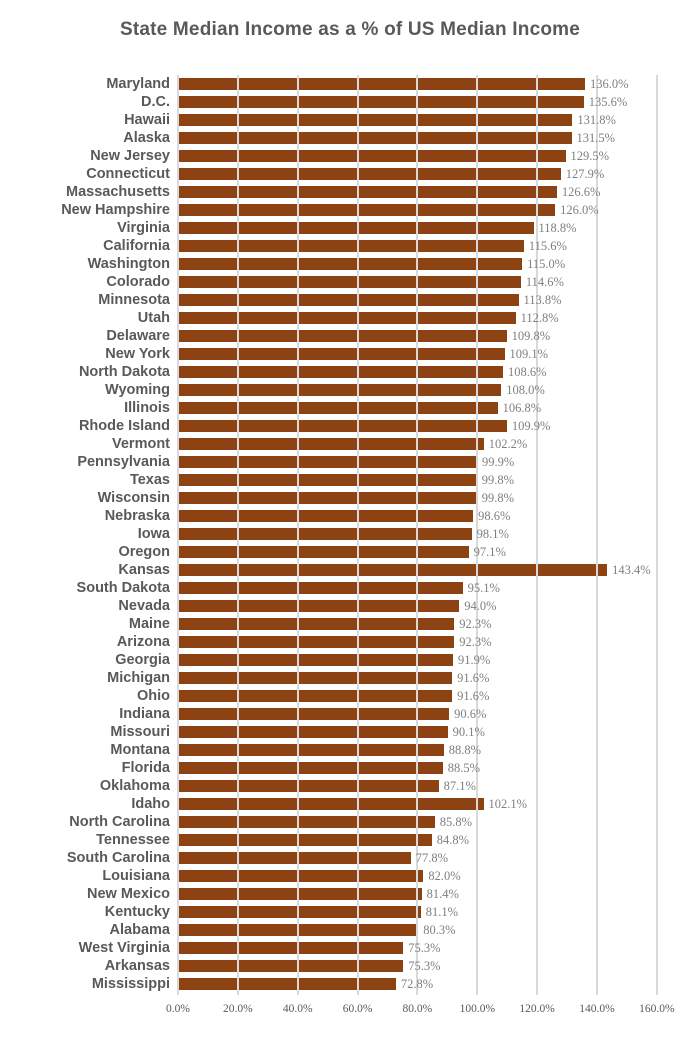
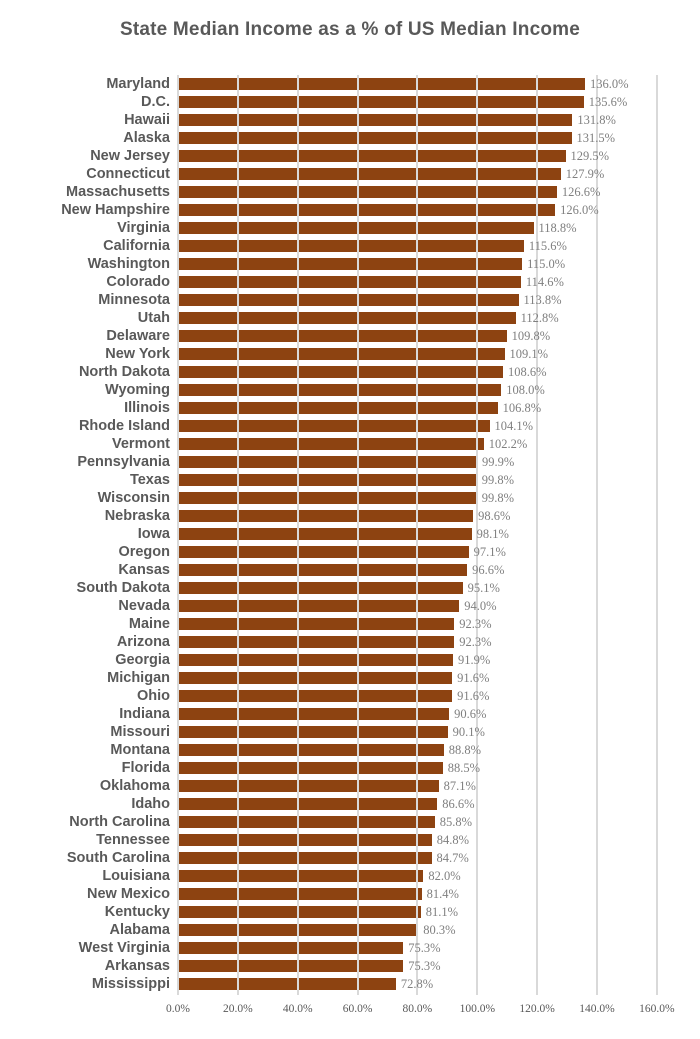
Rhode Island: 109.9% -> 104.1%
Kansas: 143.4% -> 96.6%
Idaho: 102.1% -> 86.6%
South Carolina: 77.8% -> 84.7%
